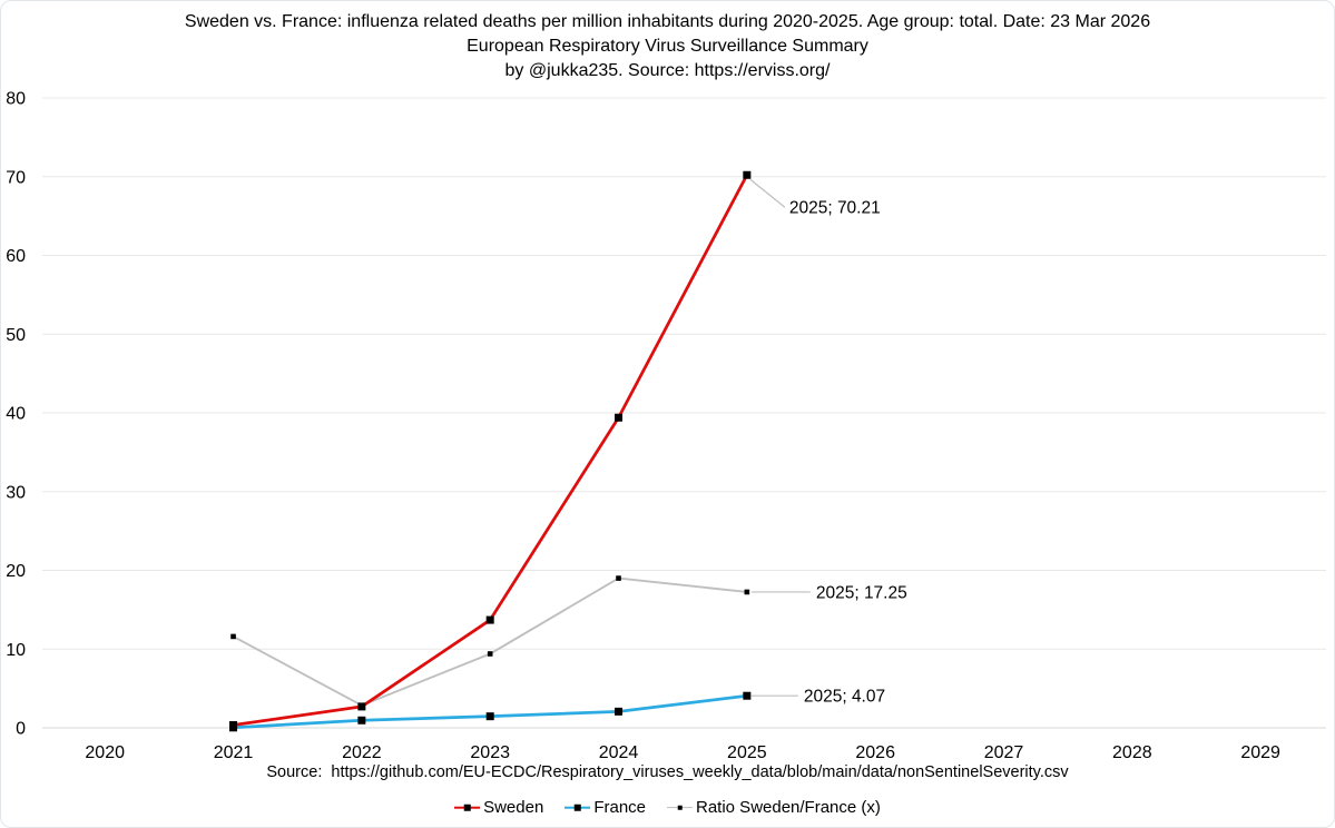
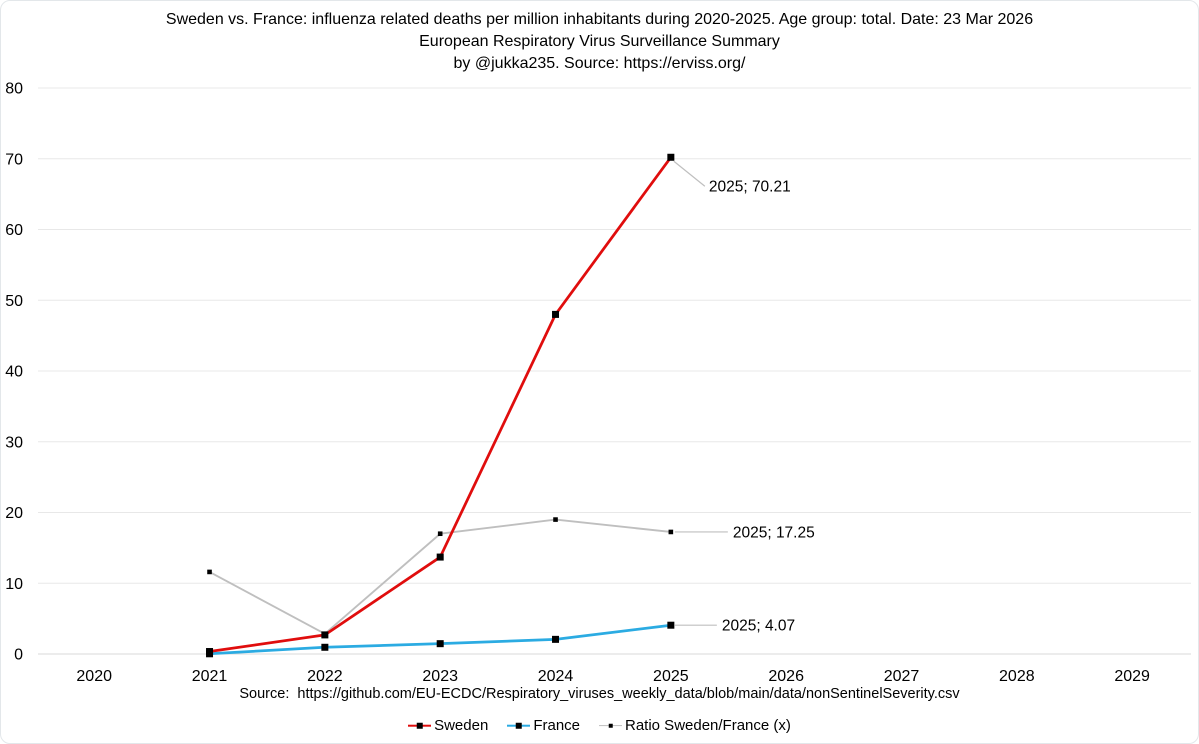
Ratio Sweden/France (x)/2023: 9 -> 17
Sweden/2024: 39 -> 48
